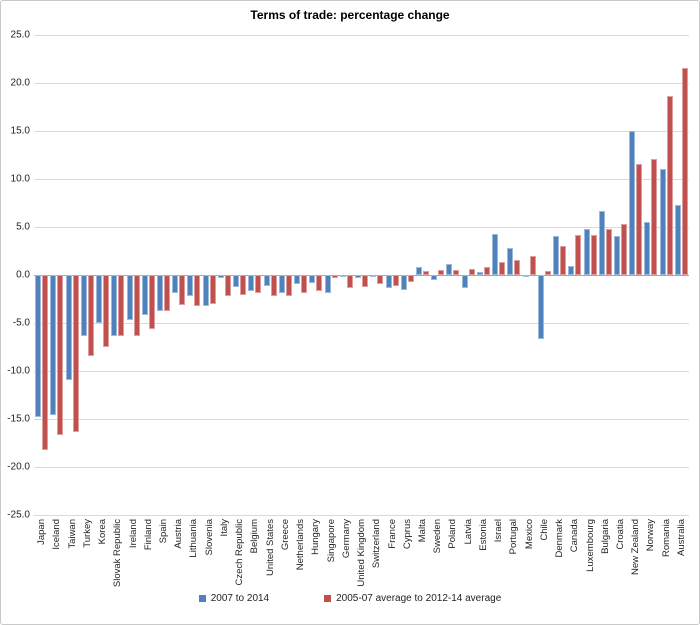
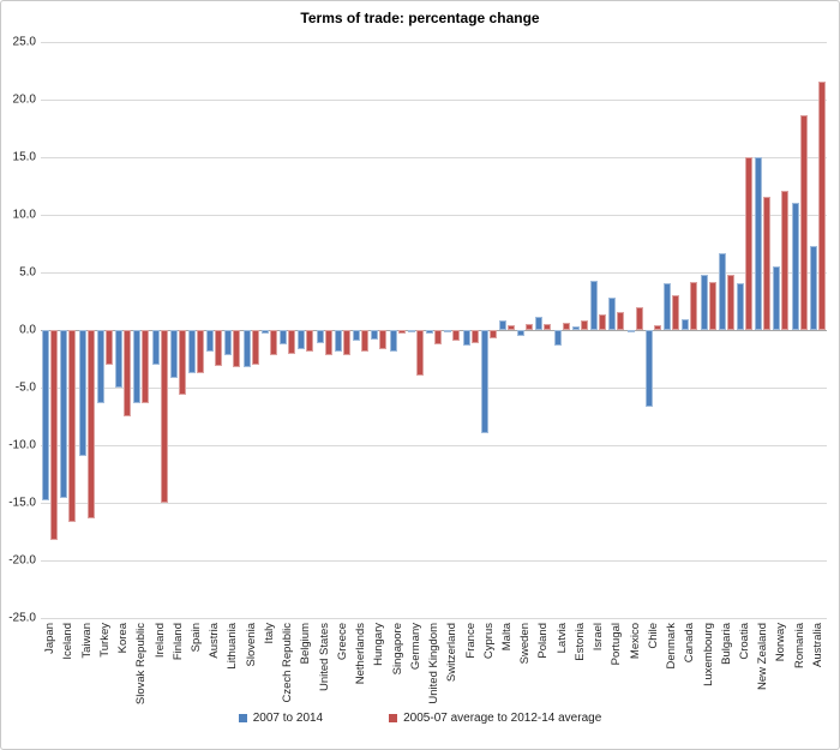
2005-07 average to 2012-14 average/Turkey: -8 -> -3
2007 to 2014/Ireland: -5 -> -3
2005-07 average to 2012-14 average/Ireland: -6 -> -15
2005-07 average to 2012-14 average/Germany: -1 -> -4
2007 to 2014/Cyprus: -2 -> -9
2005-07 average to 2012-14 average/Croatia: 5 -> 15
